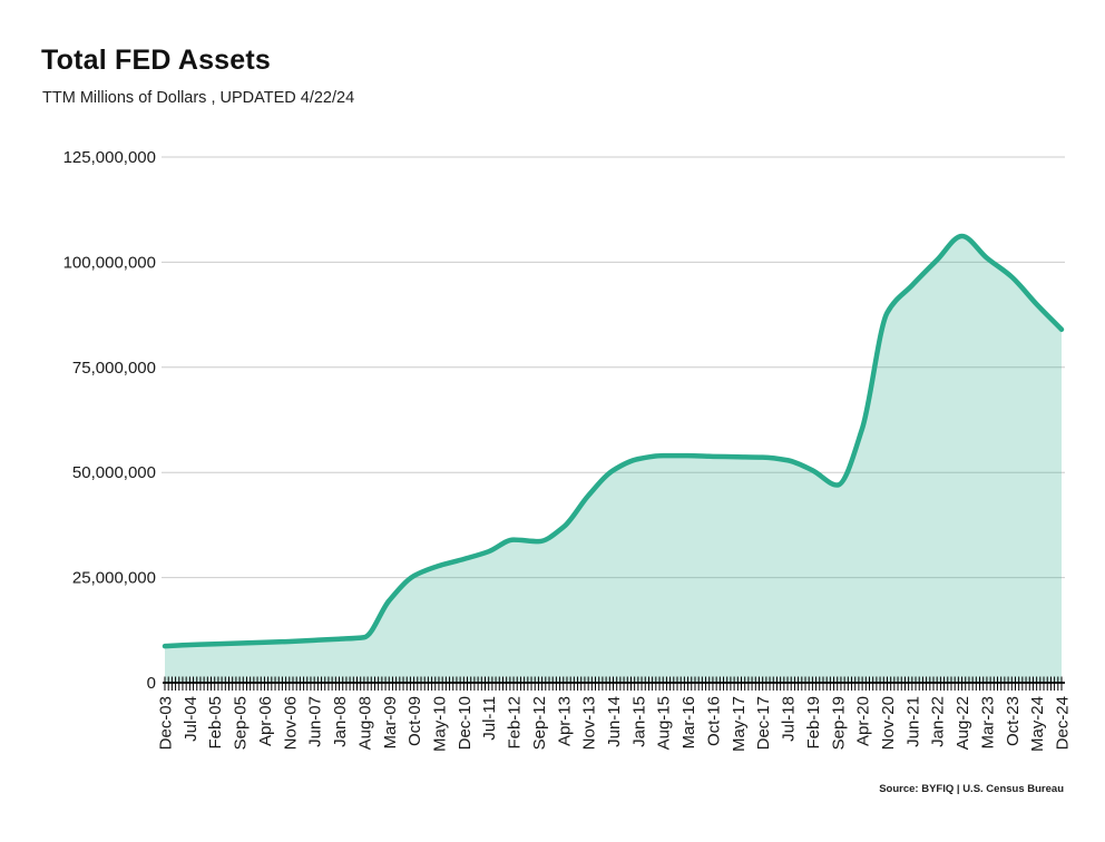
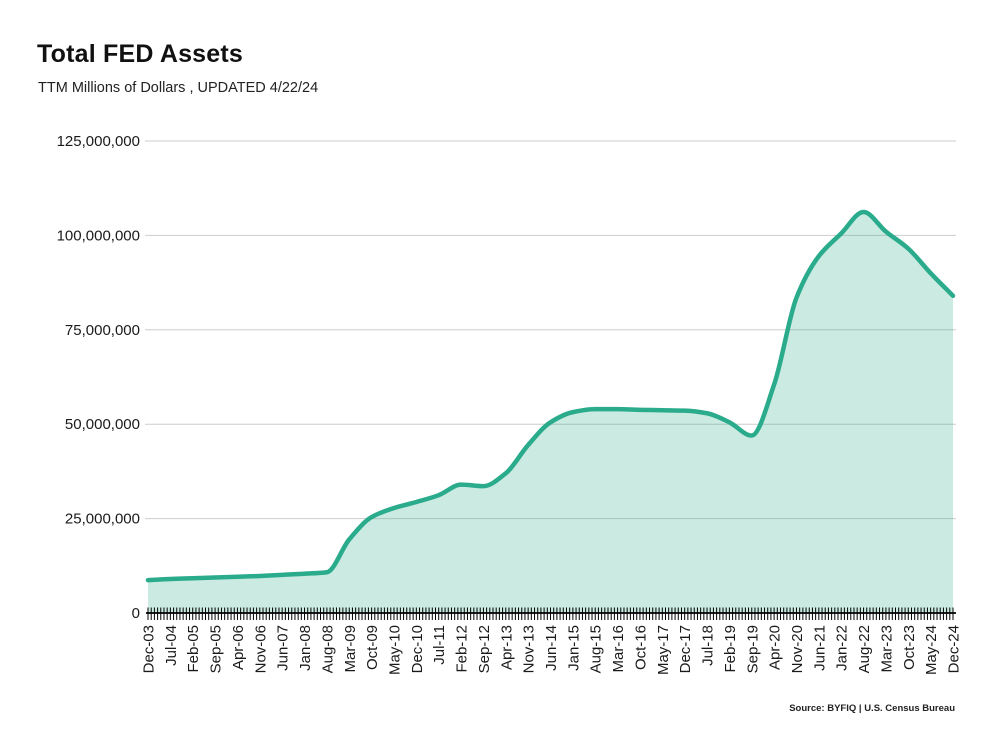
Nov-20: 88000000 -> 84000000
